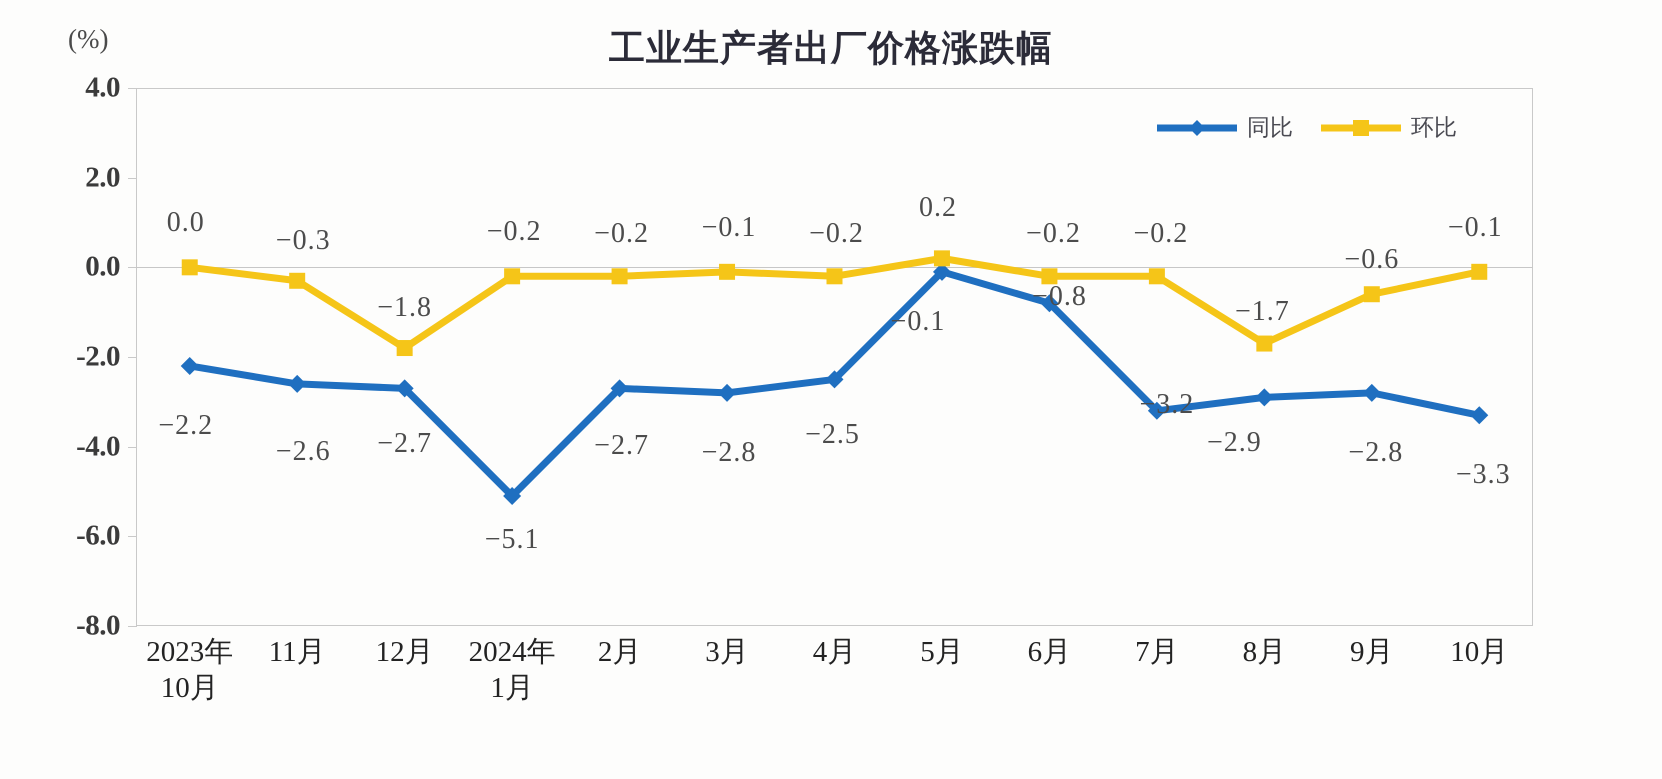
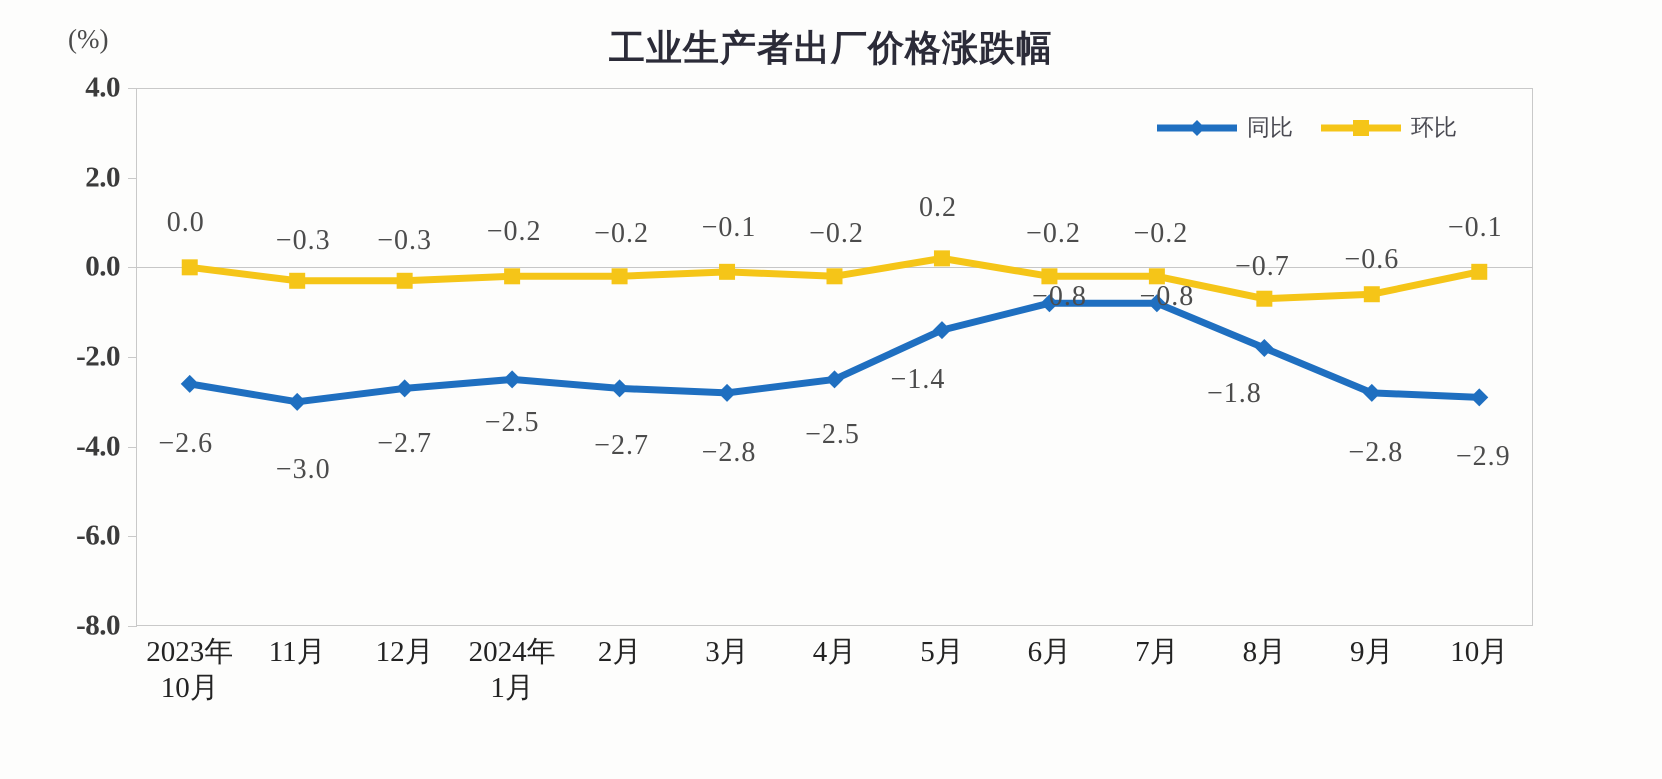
同比/2023年 10月: −2.2 -> −2.6
同比/11月: −2.6 -> −3.0
环比/12月: −1.8 -> −0.3
同比/2024年 1月: −5.1 -> −2.5
同比/5月: −0.1 -> −1.4
同比/7月: −3.2 -> −0.8
同比/8月: −2.9 -> −1.8
环比/8月: −1.7 -> −0.7
同比/10月: −3.3 -> −2.9
